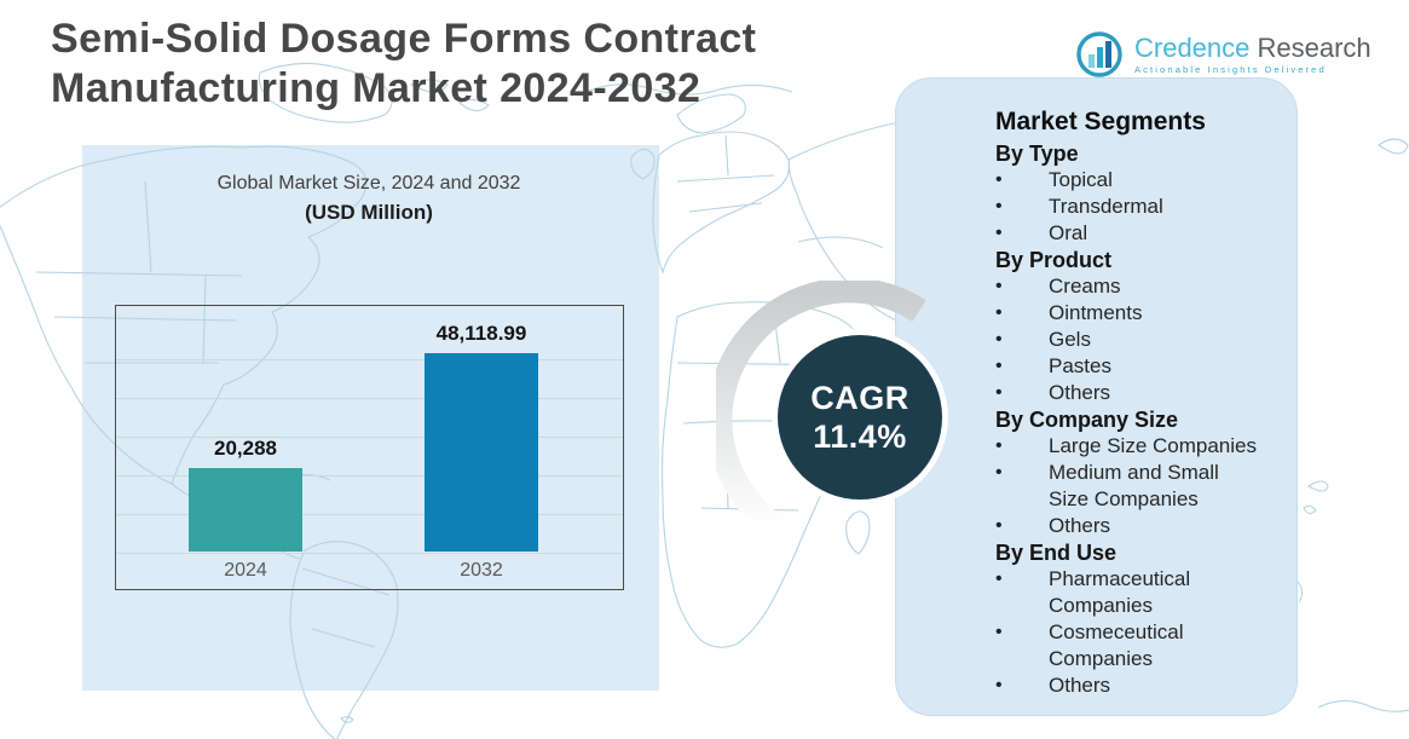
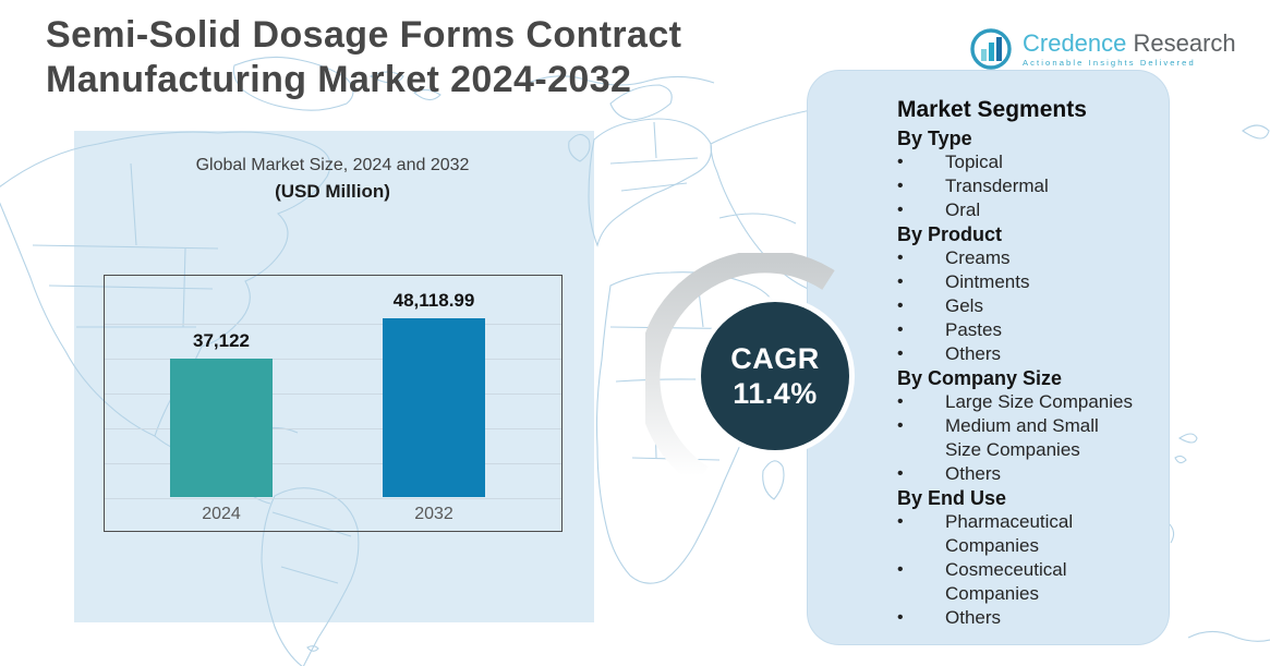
2024: 20,288 -> 37,122
